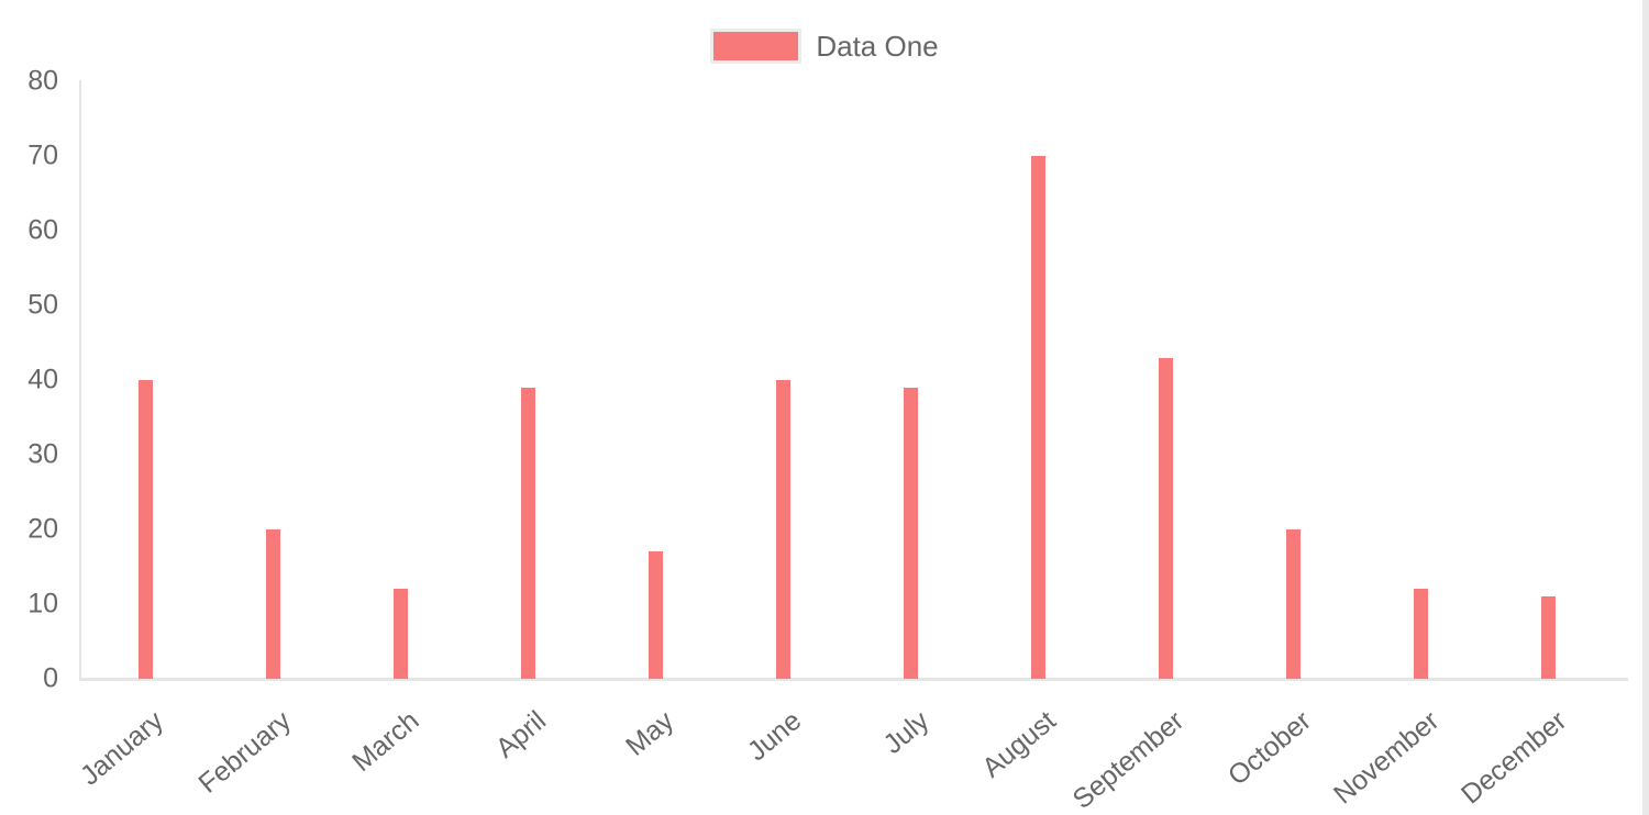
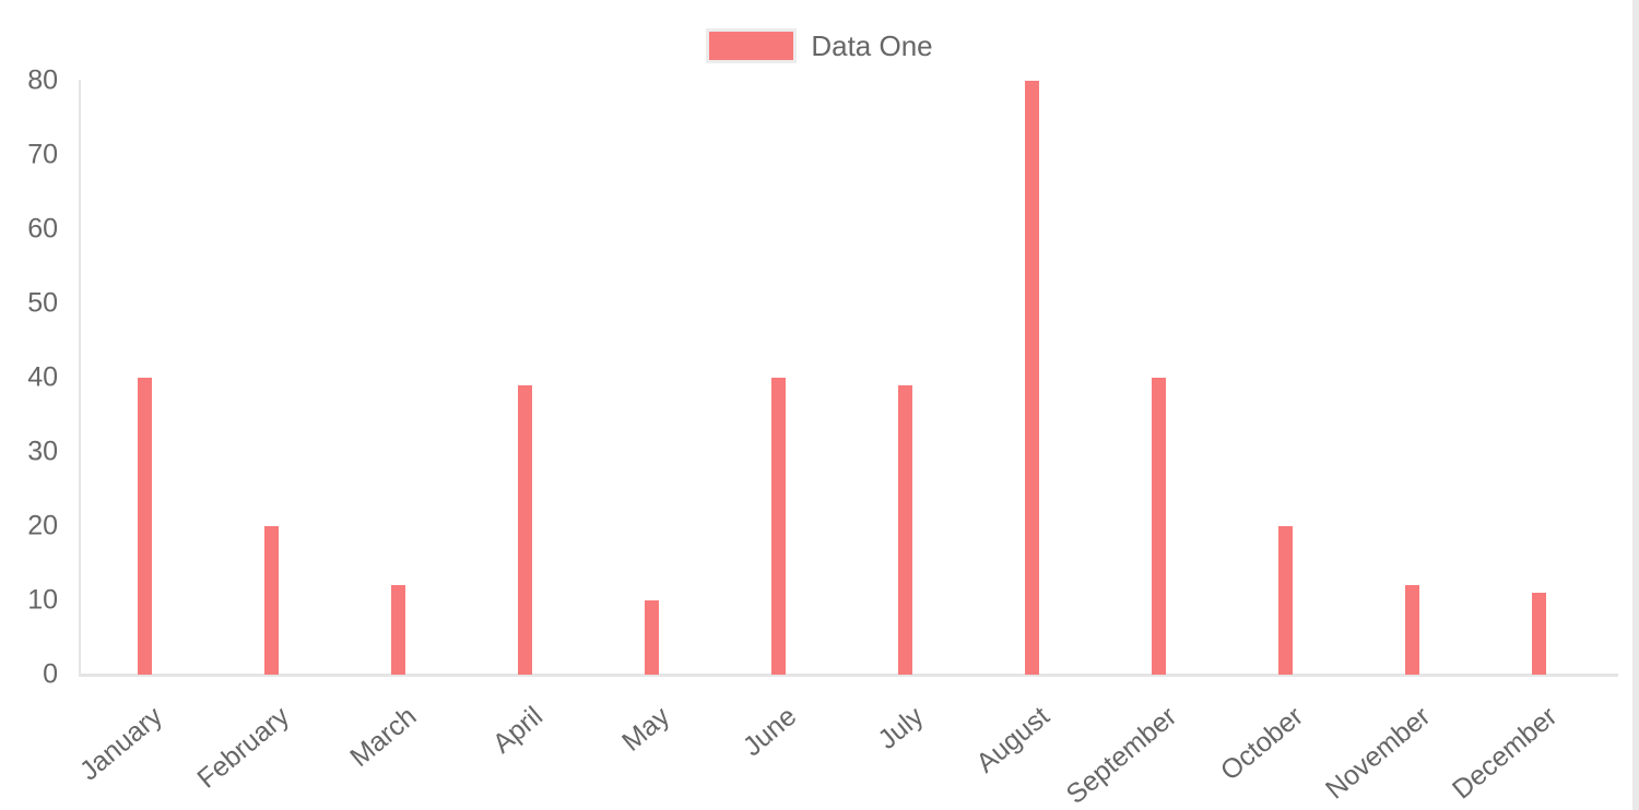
May: 17 -> 10
August: 70 -> 80
September: 43 -> 40
